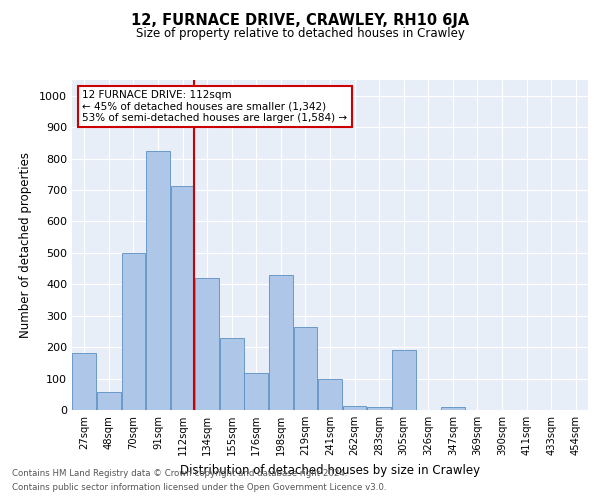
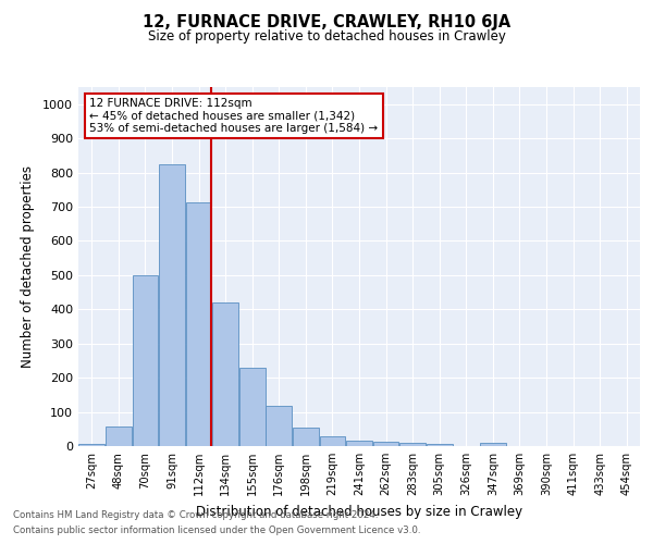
27sqm: 180 -> 5
198sqm: 430 -> 55
219sqm: 265 -> 30
241sqm: 100 -> 15
305sqm: 190 -> 6
